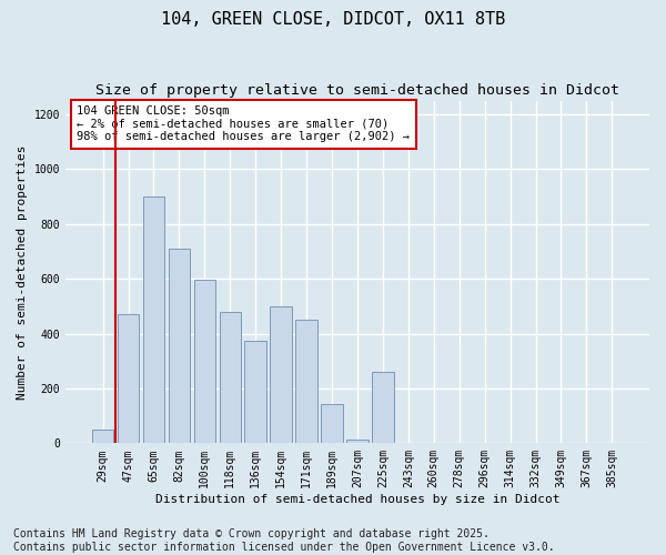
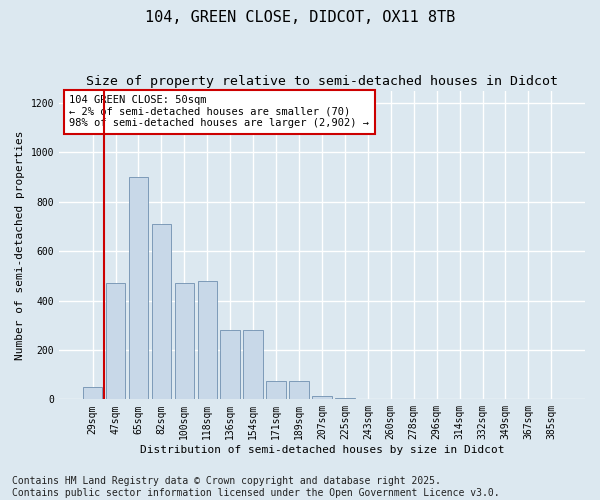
100sqm: 595 -> 470
136sqm: 375 -> 280
154sqm: 500 -> 280
171sqm: 450 -> 75
189sqm: 145 -> 75
225sqm: 260 -> 5
